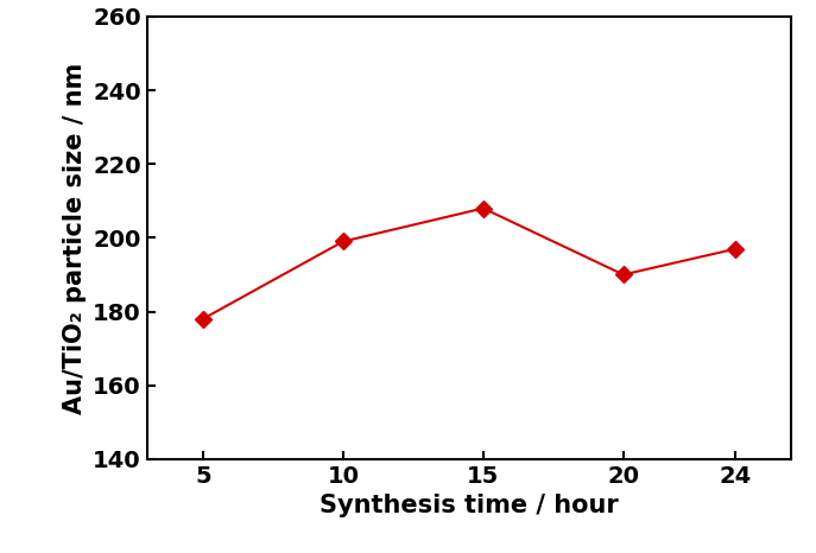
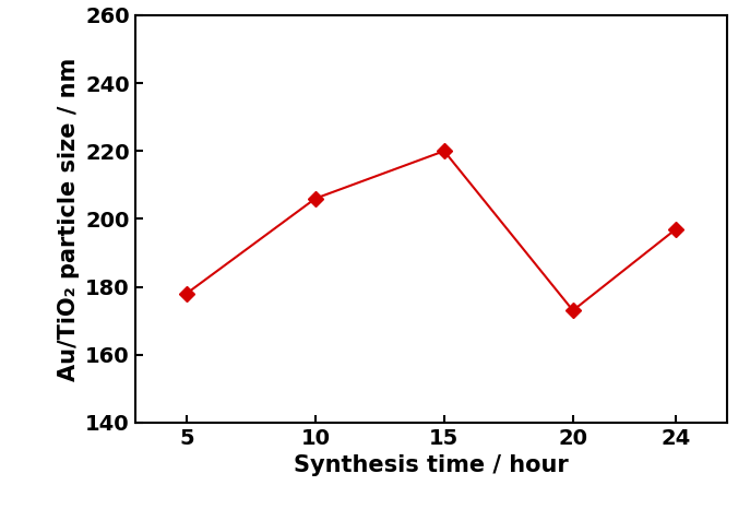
10: 199 -> 206
15: 208 -> 220
20: 190 -> 173
